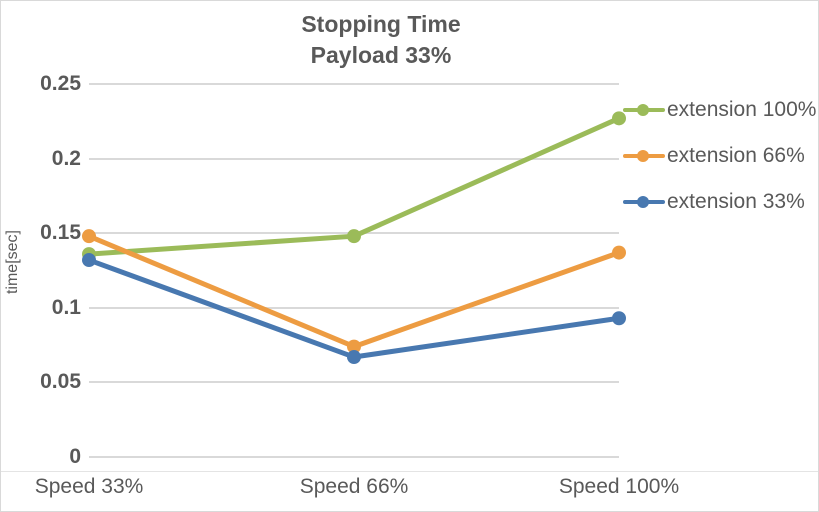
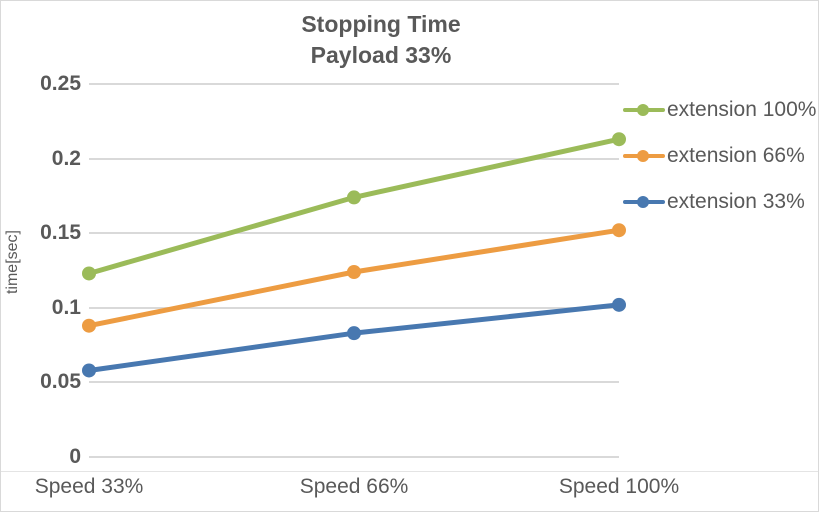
extension 100%/Speed 33%: 0.136 -> 0.123
extension 66%/Speed 33%: 0.148 -> 0.088
extension 33%/Speed 33%: 0.132 -> 0.058
extension 100%/Speed 66%: 0.148 -> 0.174
extension 66%/Speed 66%: 0.074 -> 0.124
extension 33%/Speed 66%: 0.067 -> 0.083
extension 100%/Speed 100%: 0.227 -> 0.213
extension 66%/Speed 100%: 0.137 -> 0.152
extension 33%/Speed 100%: 0.093 -> 0.102
